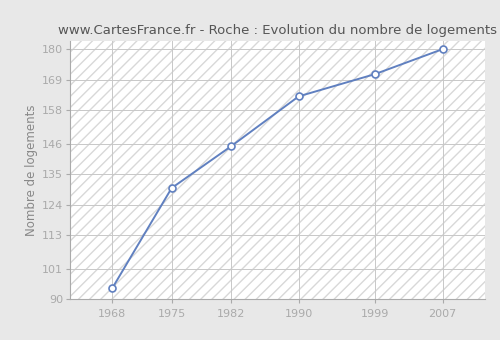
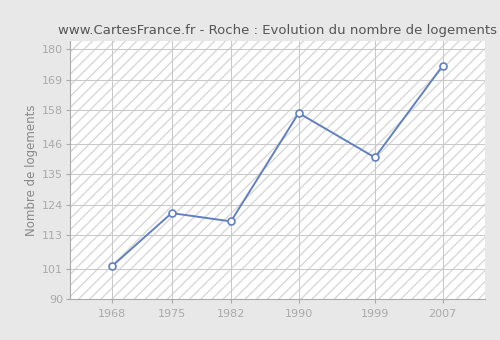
1968: 94 -> 102
1975: 130 -> 121
1982: 145 -> 118
1990: 163 -> 157
1999: 171 -> 141
2007: 180 -> 174
